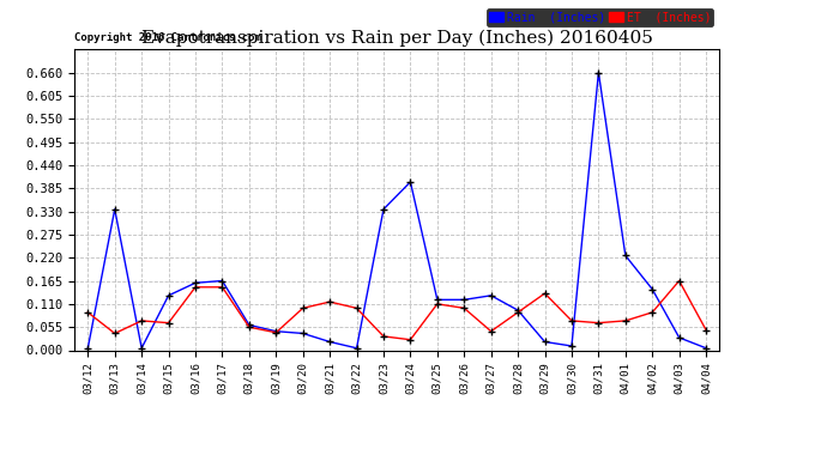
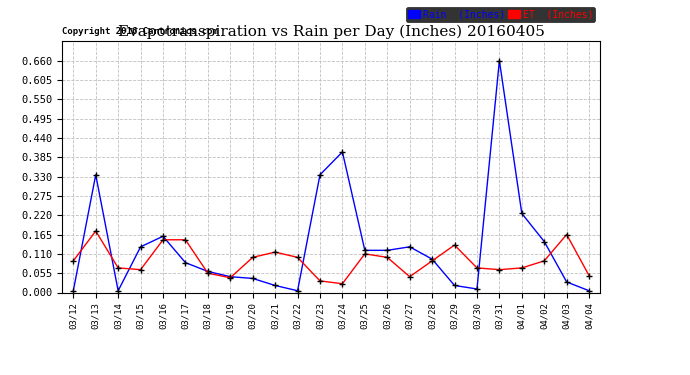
ET (Inches)/03/13: 0.040 -> 0.175
Rain (Inches)/03/17: 0.165 -> 0.085
